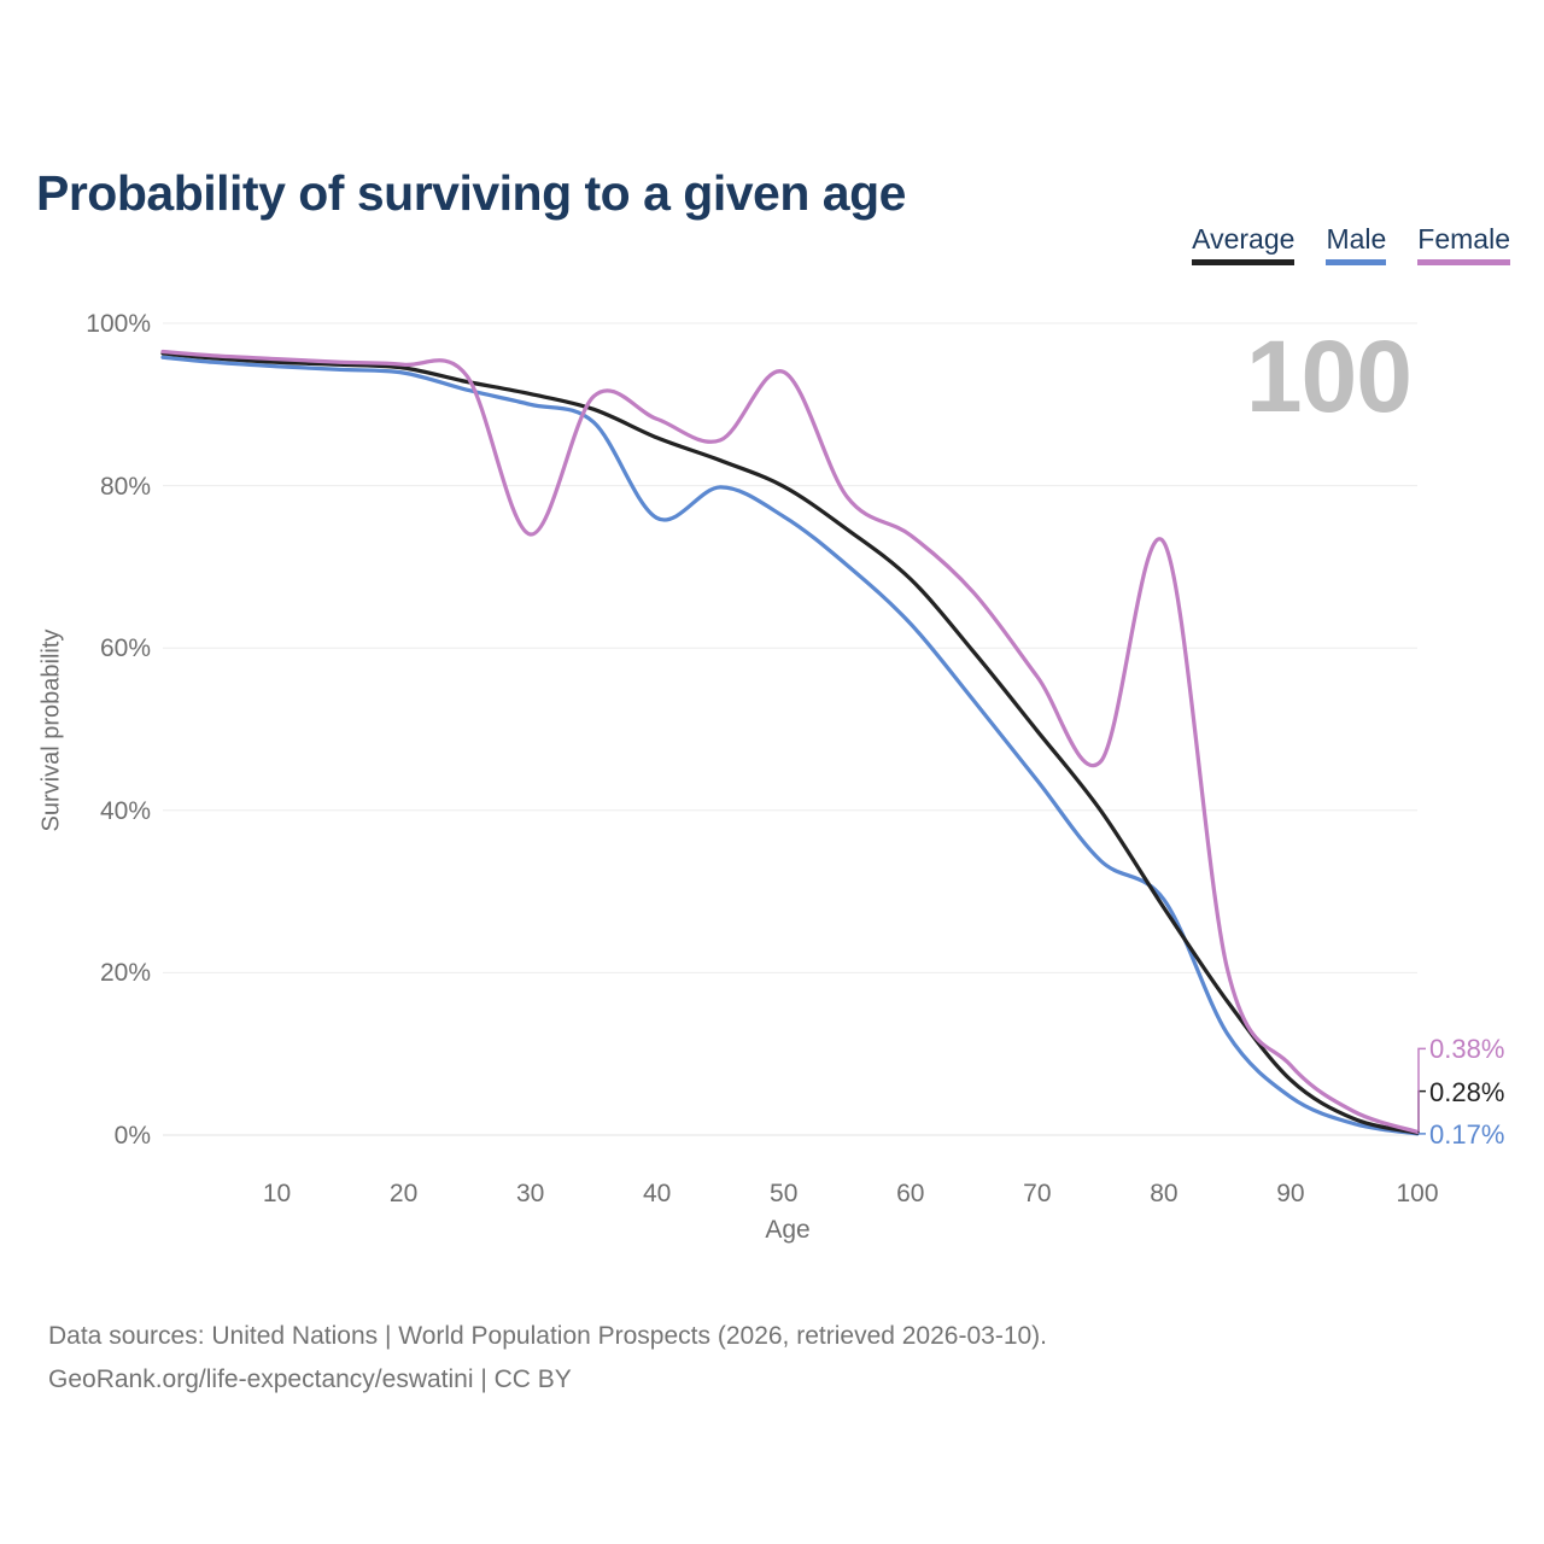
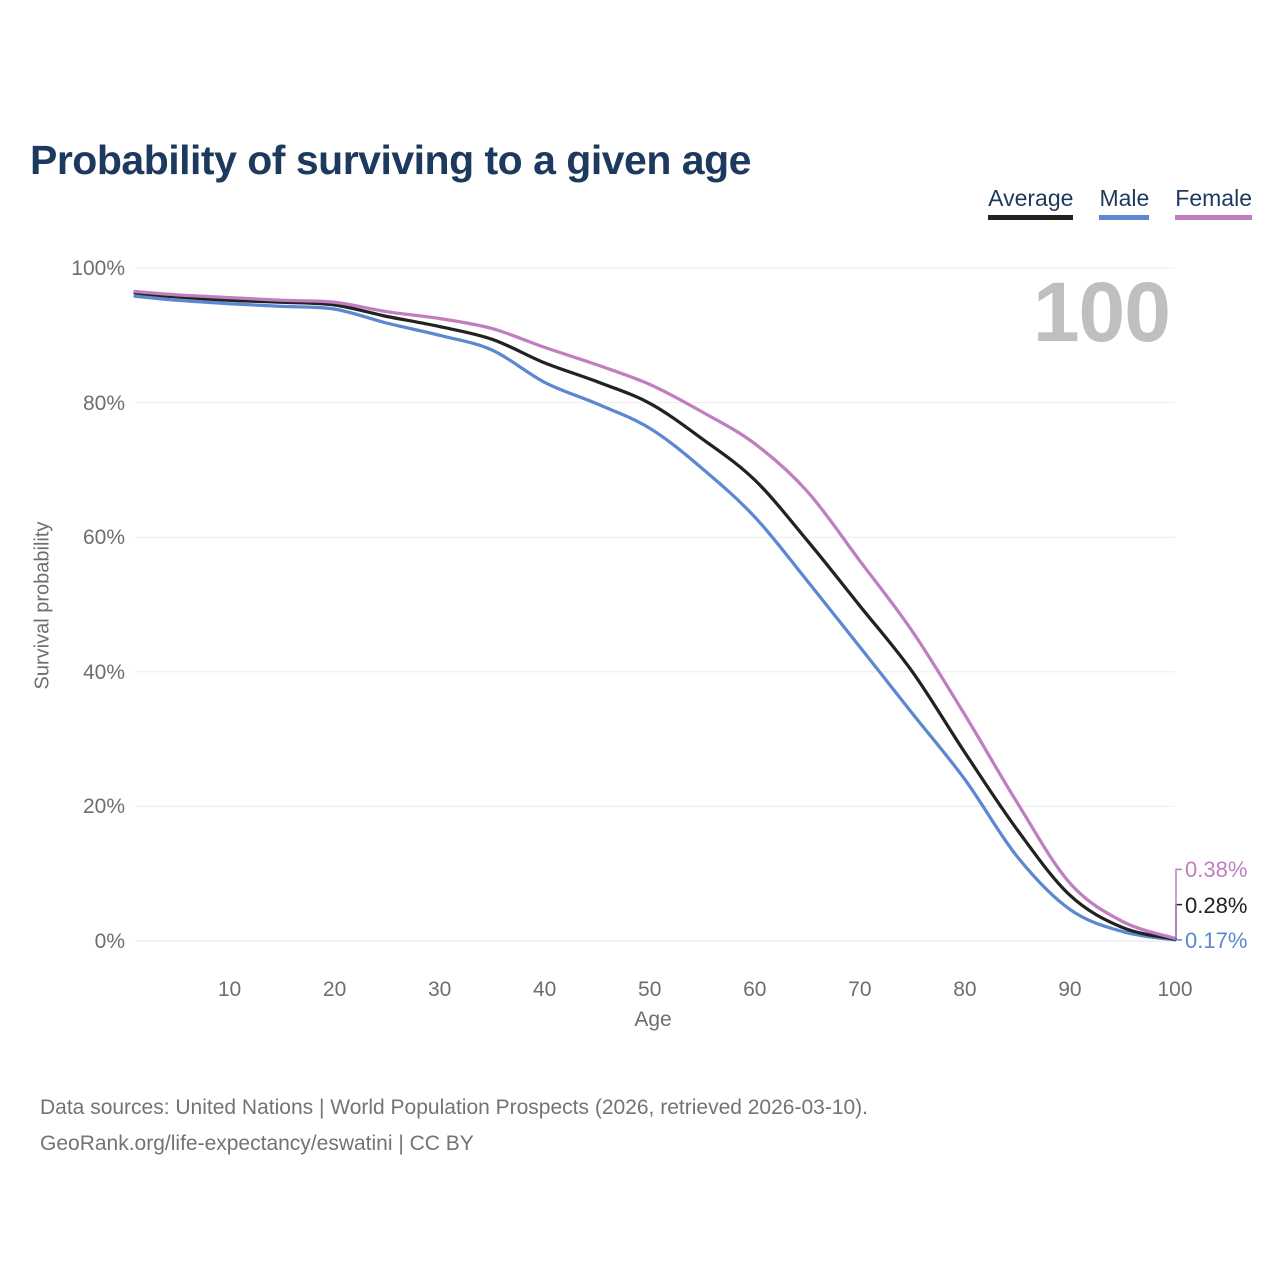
Female/30: 74% -> 92%
Male/40: 76% -> 83%
Female/50: 94% -> 83%
Male/80: 29% -> 24%
Female/80: 73% -> 34%
